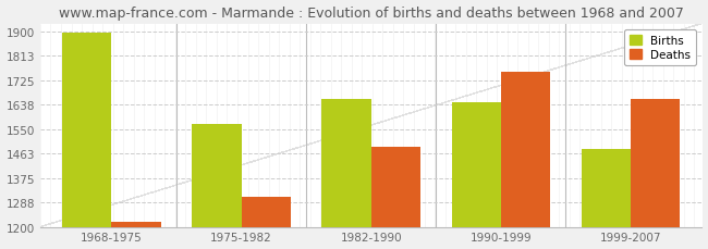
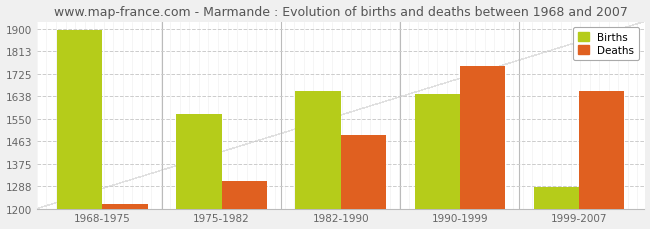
Births/1999-2007: 1478 -> 1285
